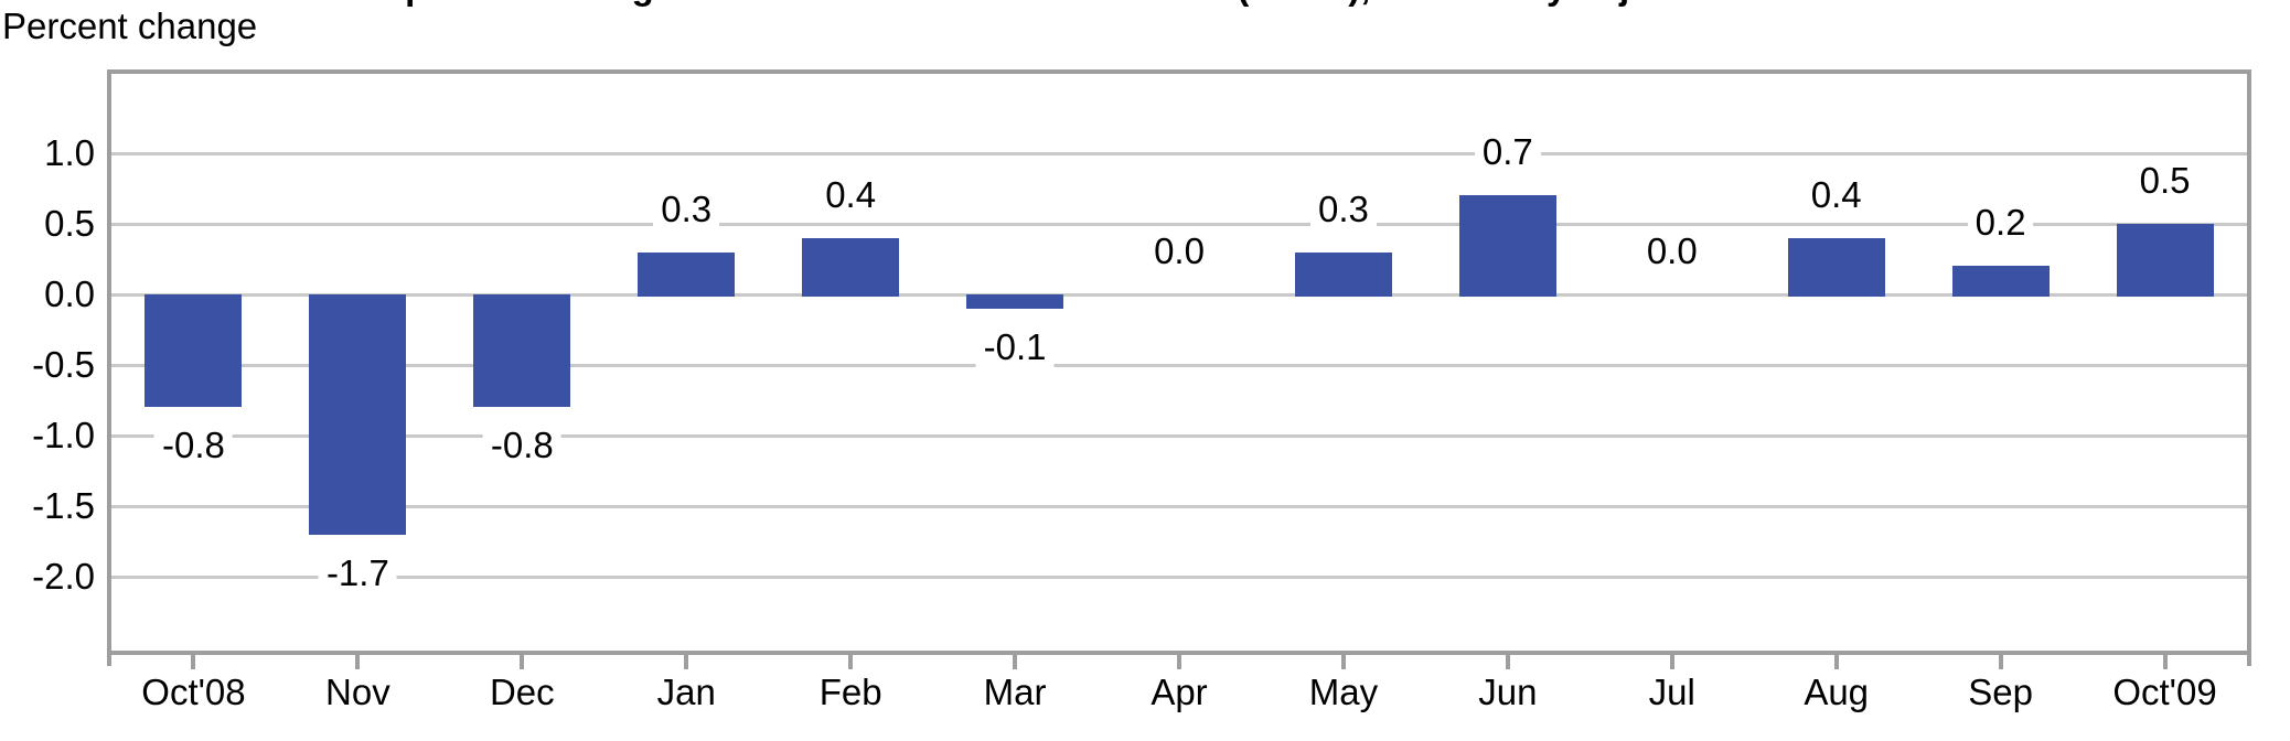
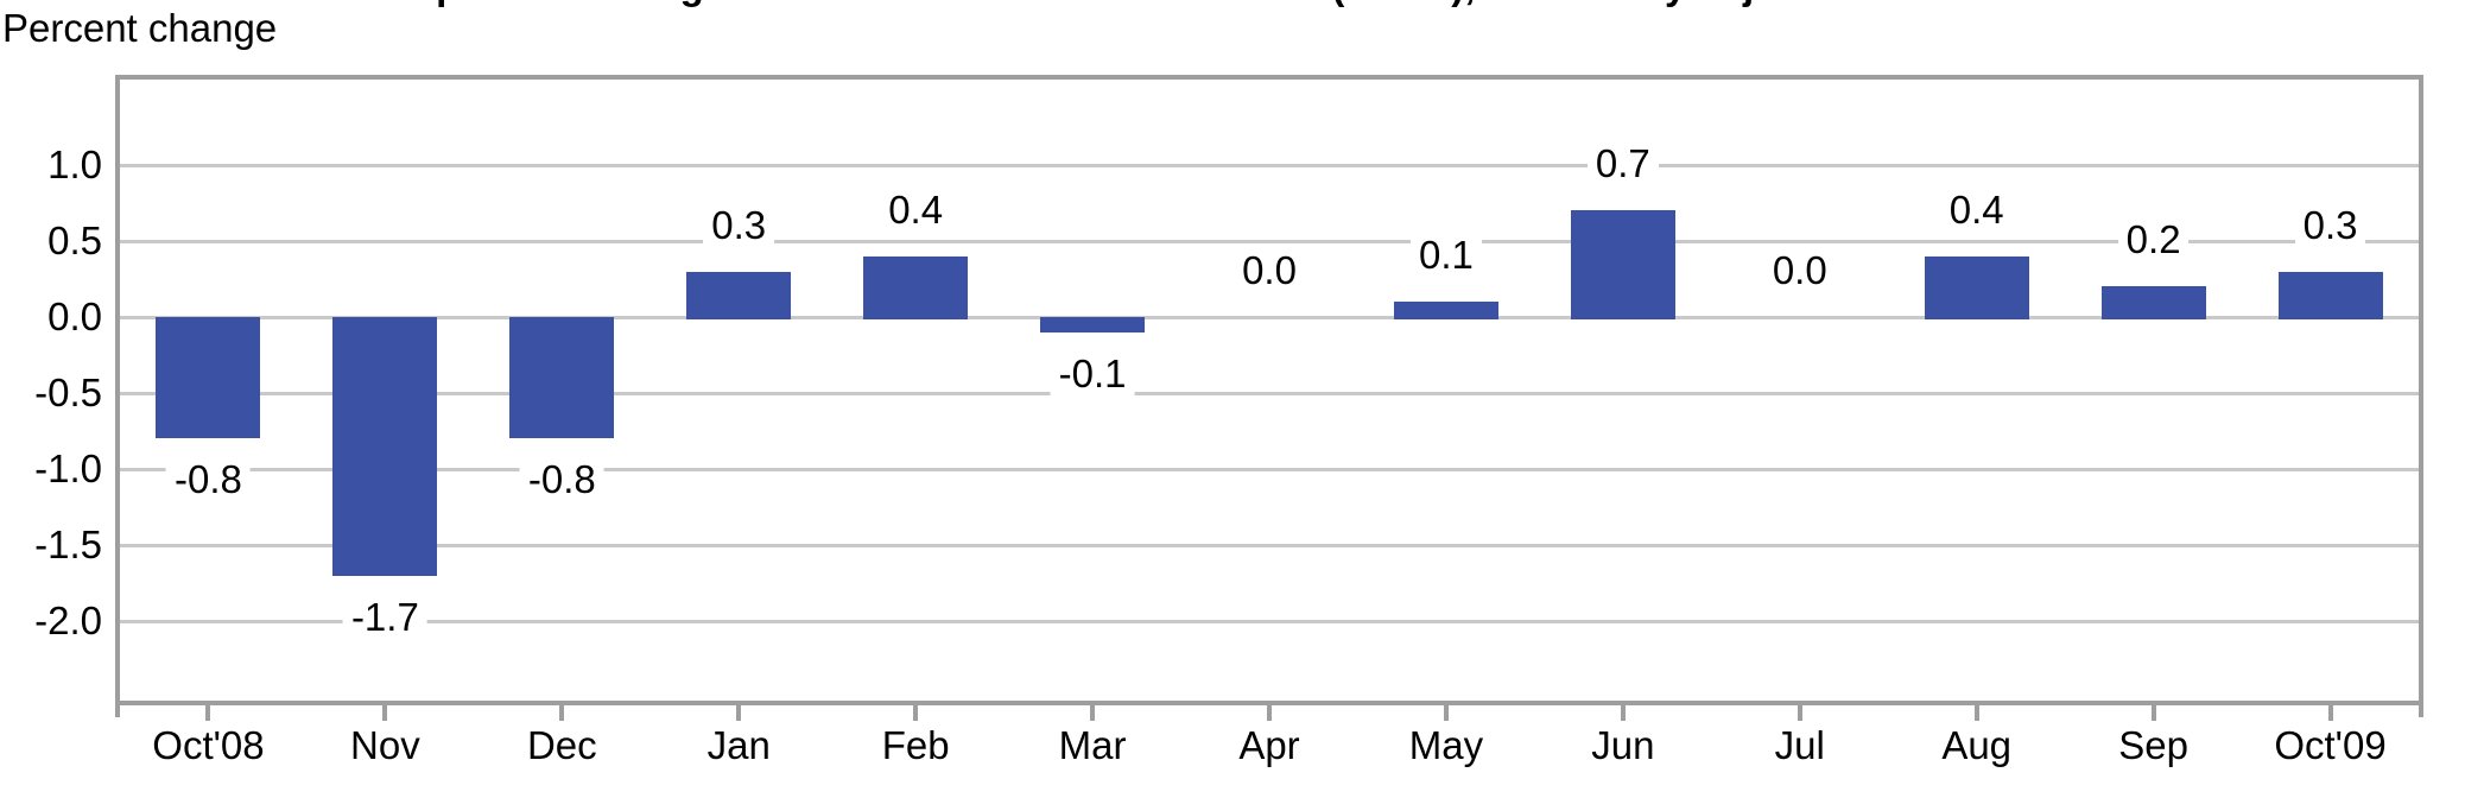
May: 0.3 -> 0.1
Oct'09: 0.5 -> 0.3
